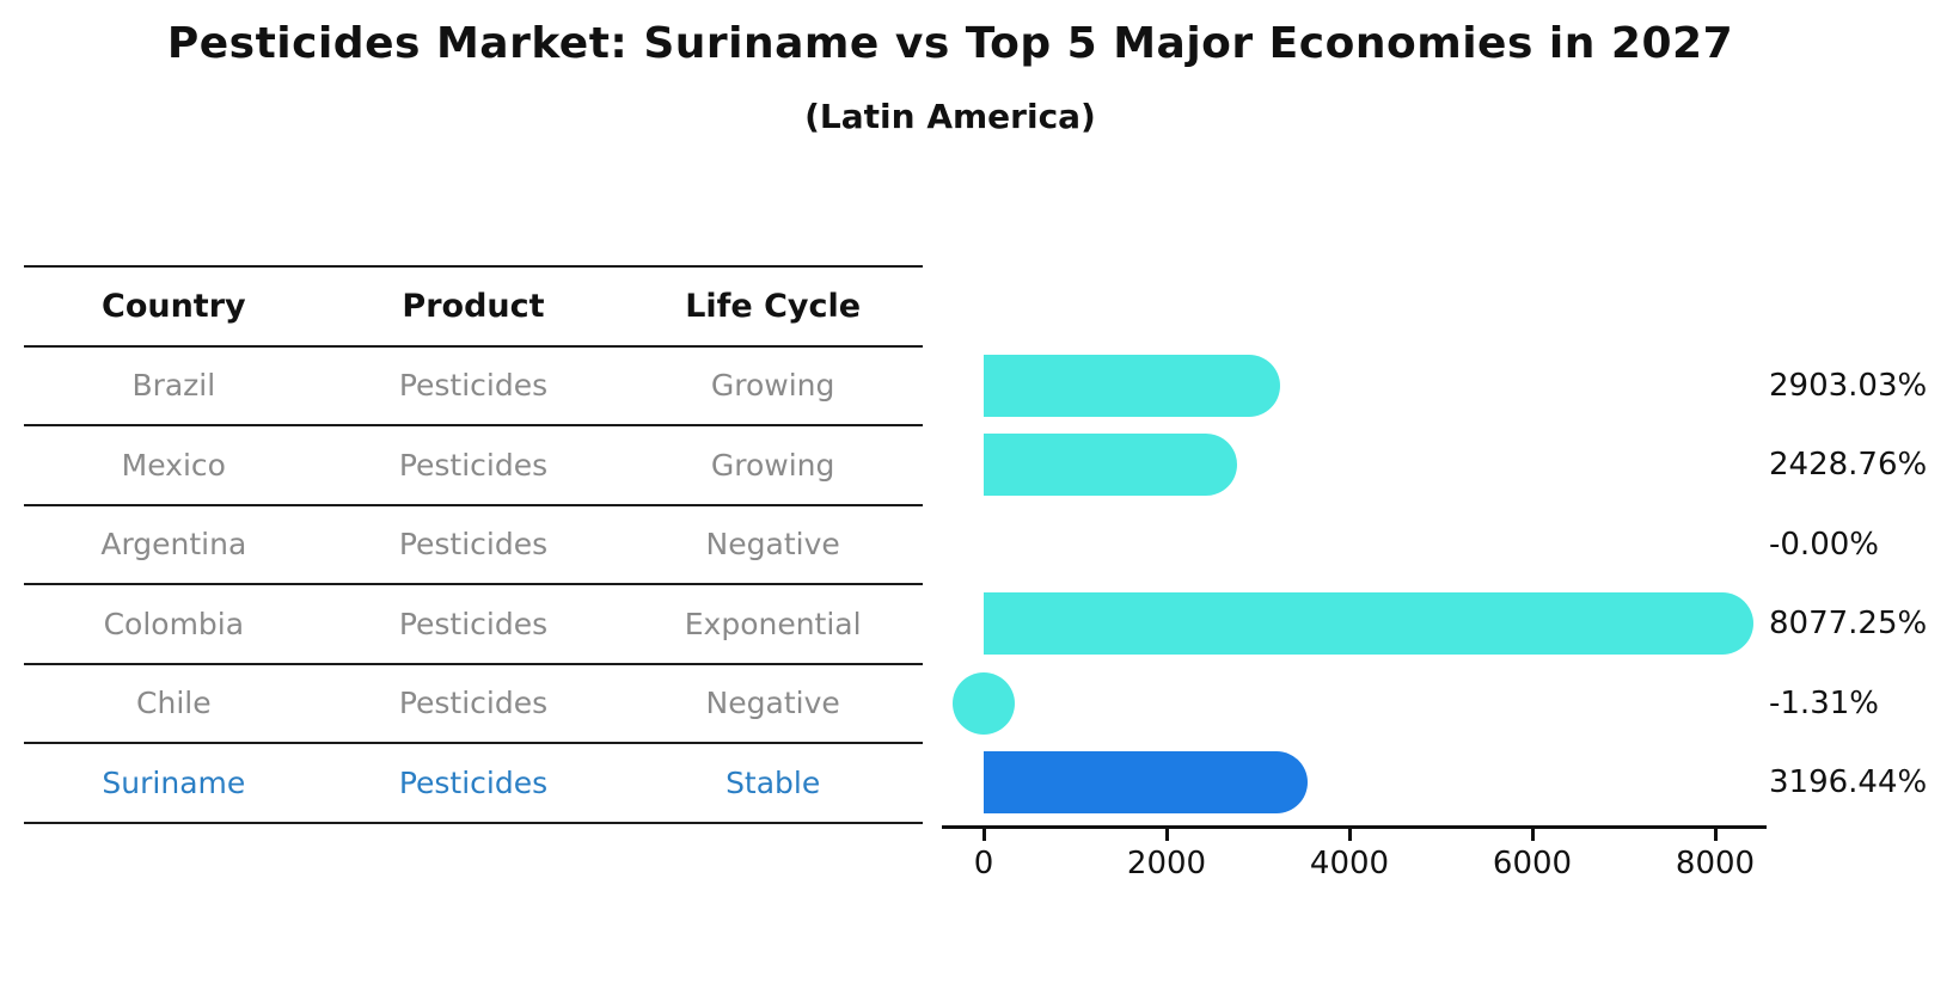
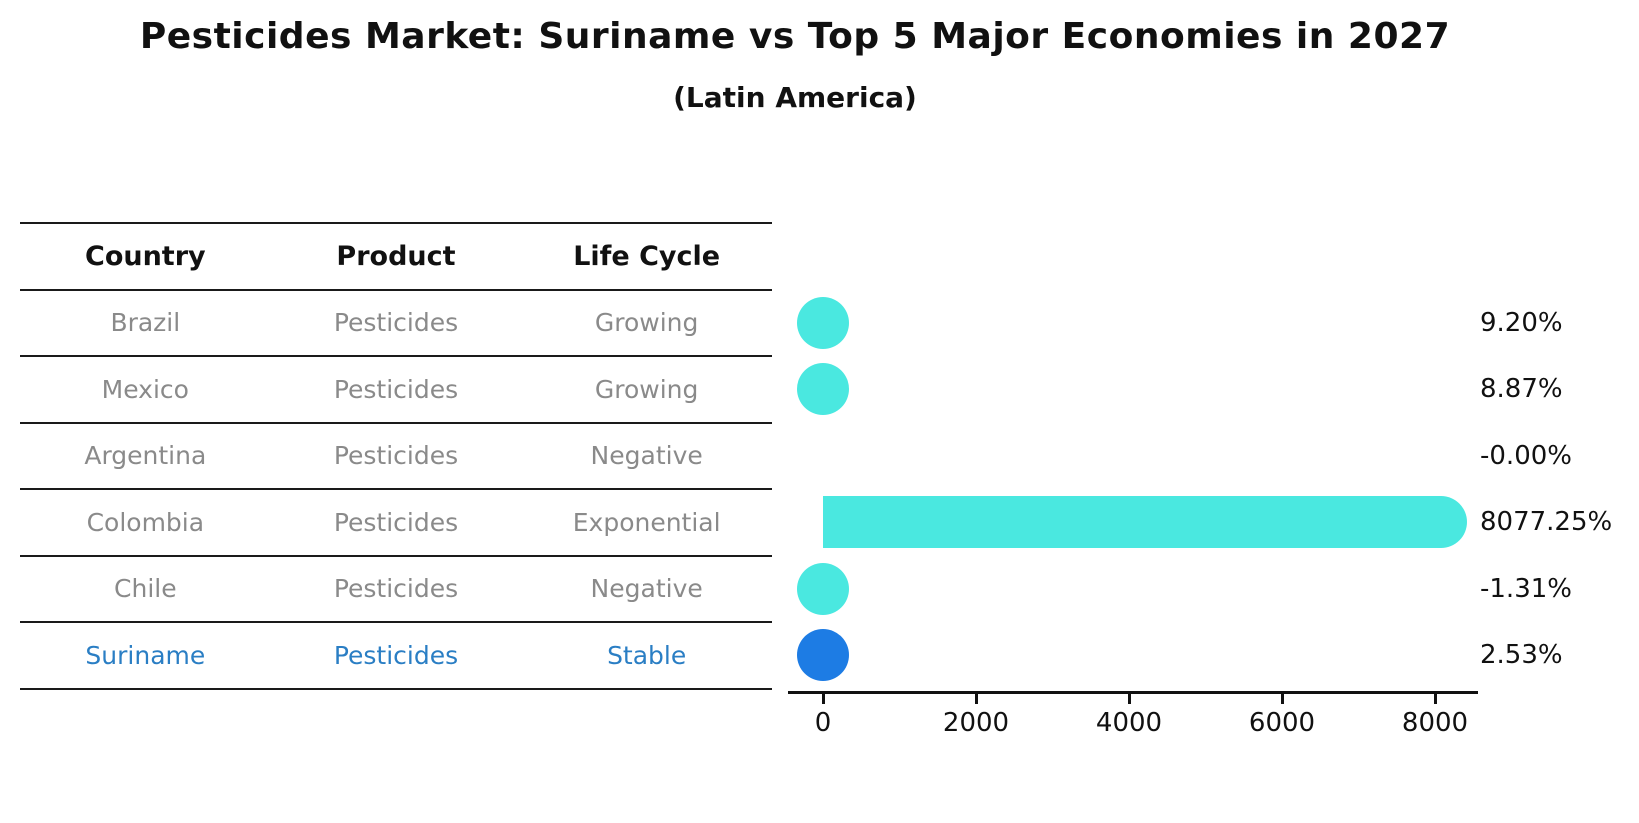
Brazil: 2903.03% -> 9.20%
Mexico: 2428.76% -> 8.87%
Suriname: 3196.44% -> 2.53%
